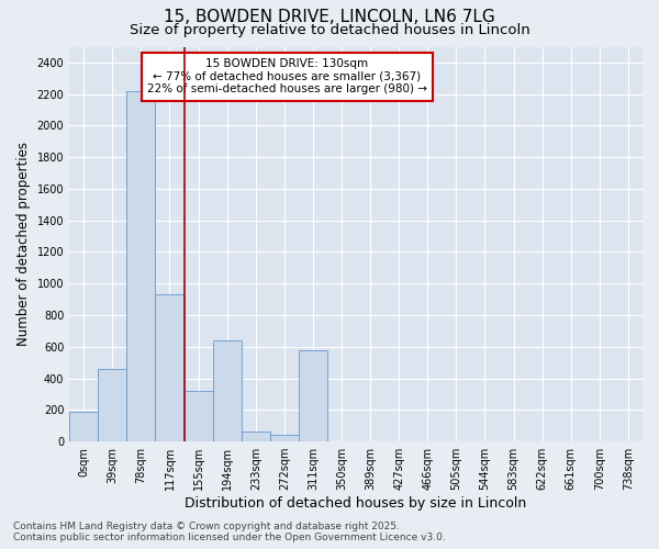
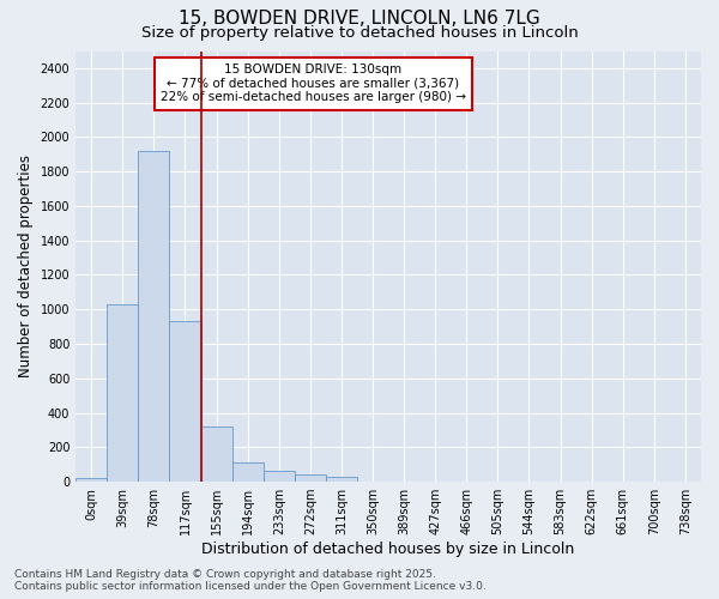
0sqm: 190 -> 20
39sqm: 460 -> 1030
78sqm: 2220 -> 1920
194sqm: 640 -> 110
311sqm: 580 -> 20
